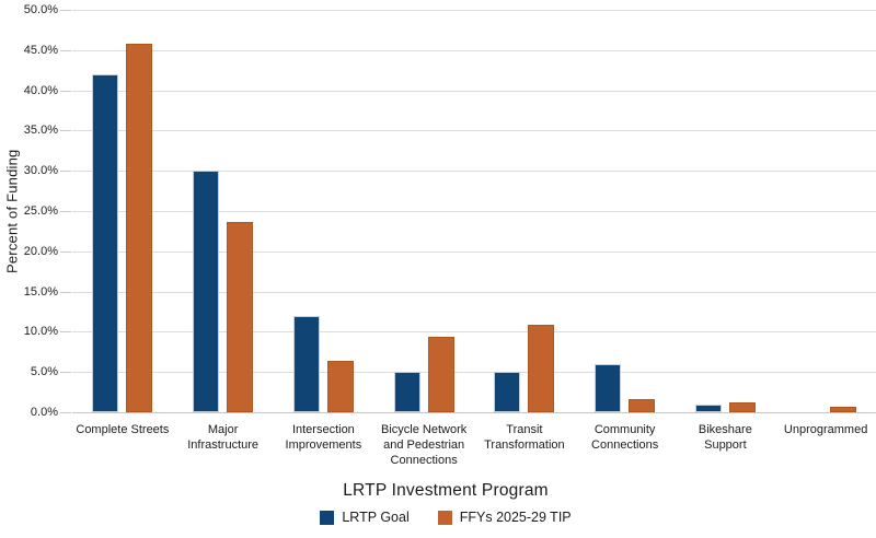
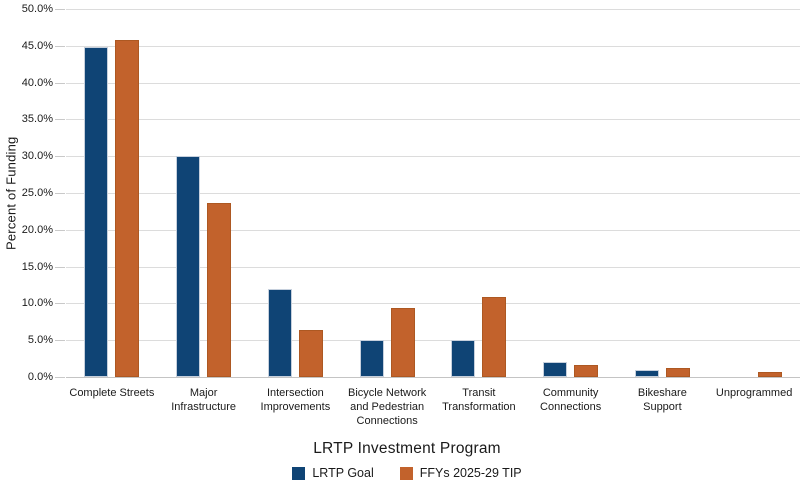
LRTP Goal/Complete Streets: 42% -> 45%
LRTP Goal/Community Connections: 6% -> 2%
